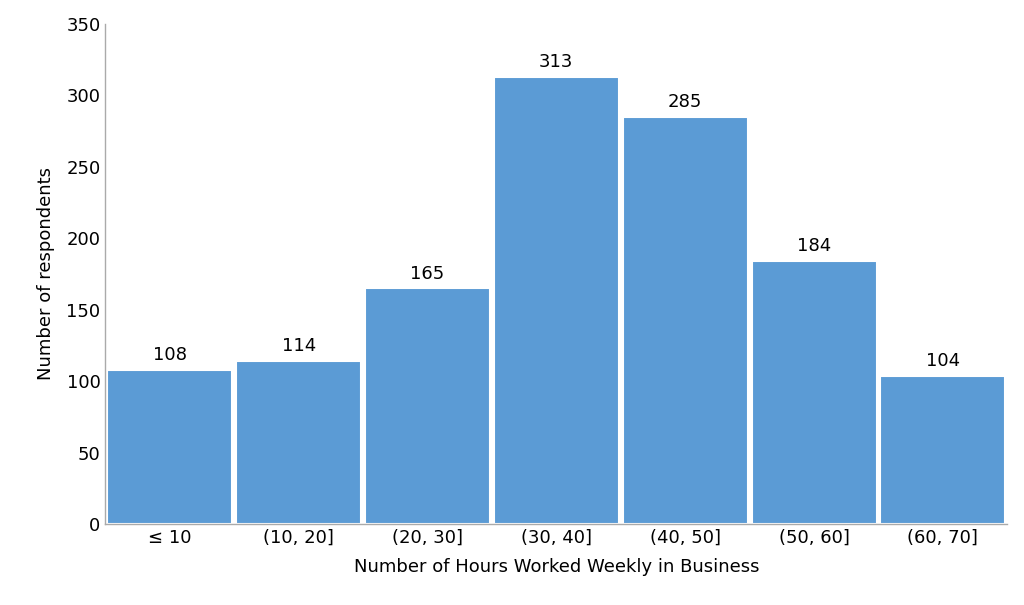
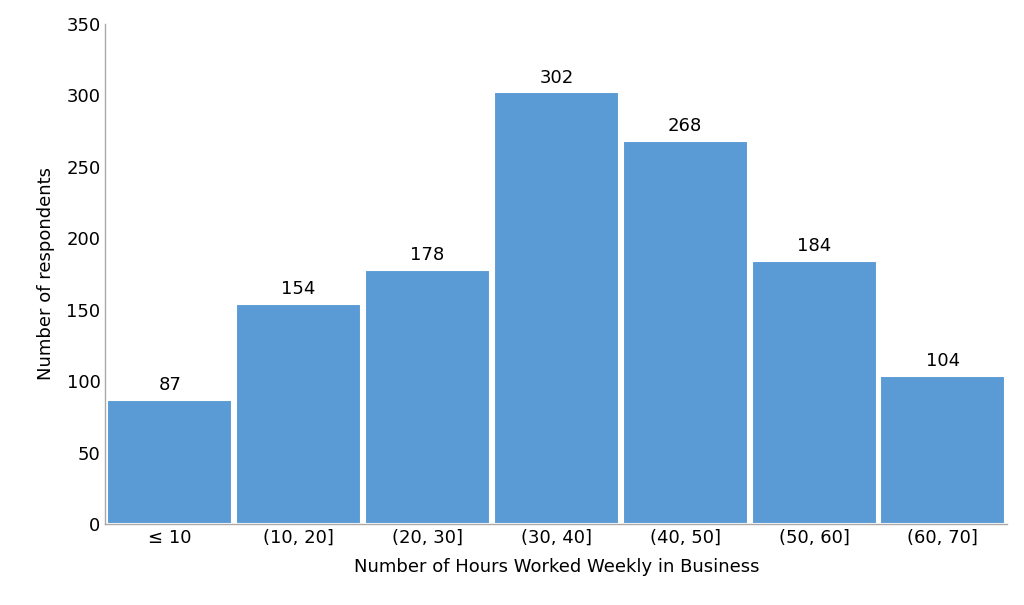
≤ 10: 108 -> 87
(10, 20]: 114 -> 154
(20, 30]: 165 -> 178
(30, 40]: 313 -> 302
(40, 50]: 285 -> 268
